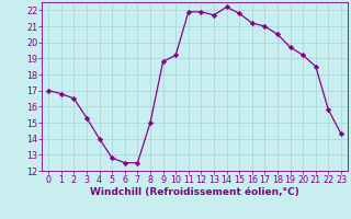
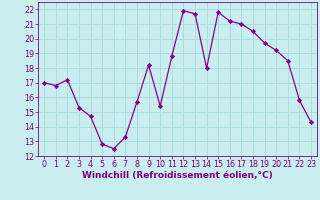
2: 16.5 -> 17.2
4: 14.0 -> 14.7
7: 12.5 -> 13.3
8: 15.0 -> 15.7
9: 18.8 -> 18.2
10: 19.2 -> 15.4
11: 21.9 -> 18.8
14: 22.2 -> 18.0
